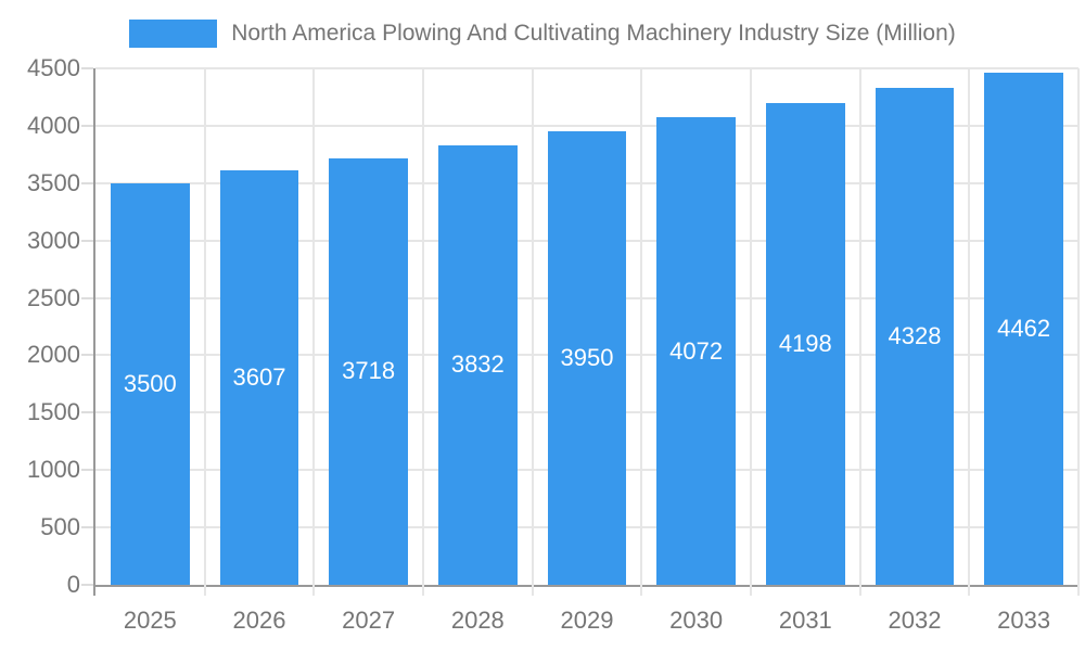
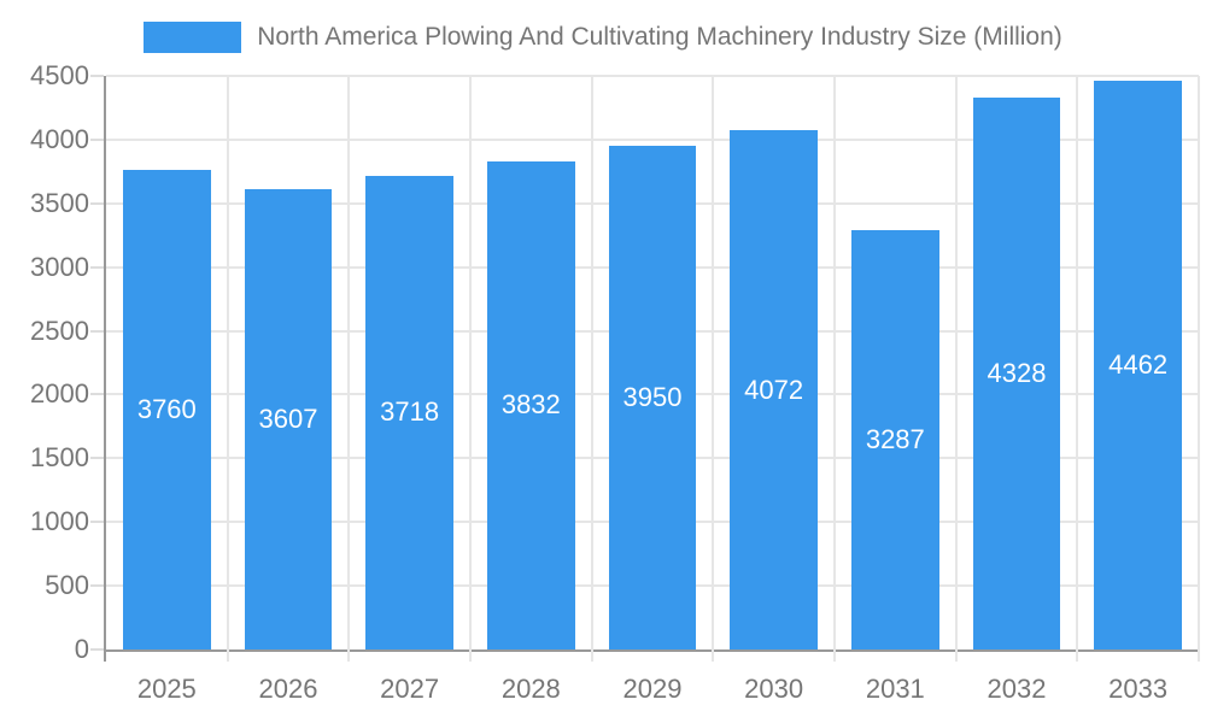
2025: 3500 -> 3760
2031: 4198 -> 3287
